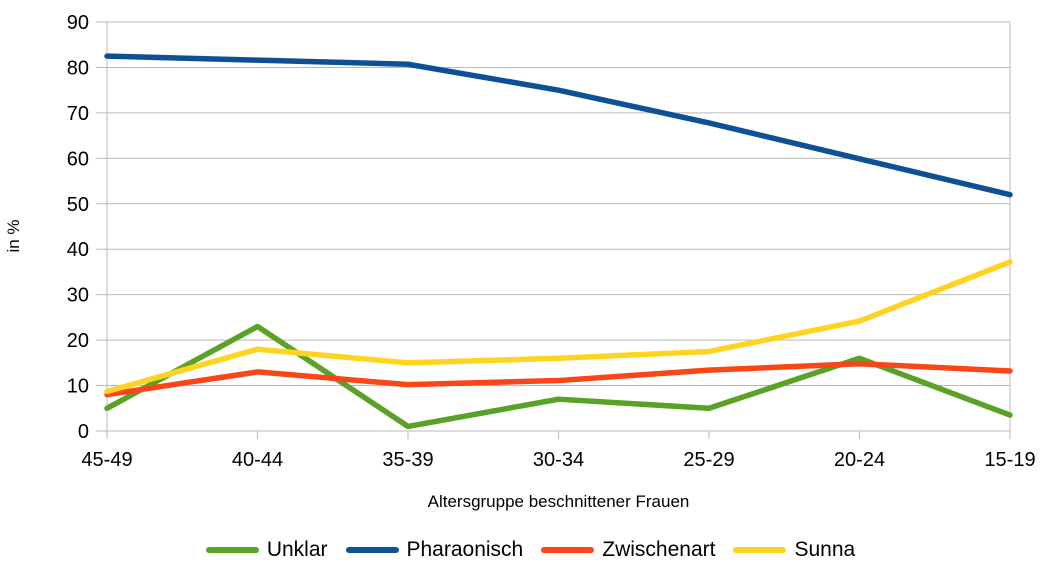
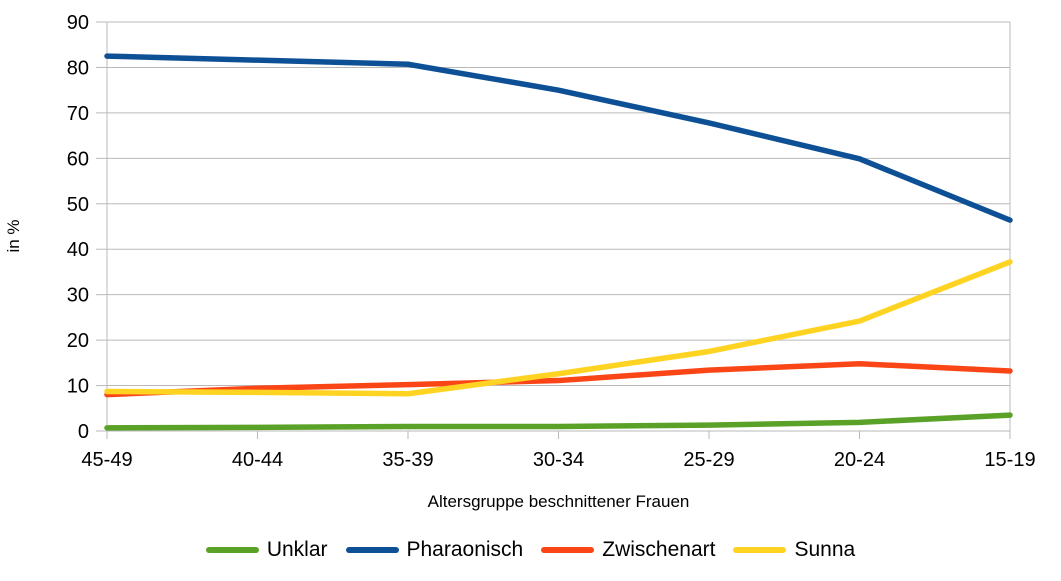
Unklar/45-49: 5 -> 1
Unklar/40-44: 23 -> 1
Zwischenart/40-44: 13 -> 9
Sunna/40-44: 18 -> 8
Sunna/35-39: 15 -> 8
Unklar/30-34: 7 -> 1
Sunna/30-34: 16 -> 13
Unklar/25-29: 5 -> 1
Unklar/20-24: 16 -> 2
Pharaonisch/15-19: 52 -> 46
